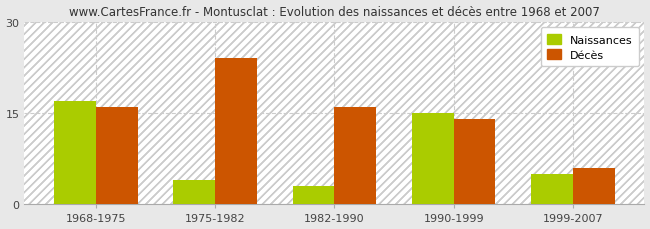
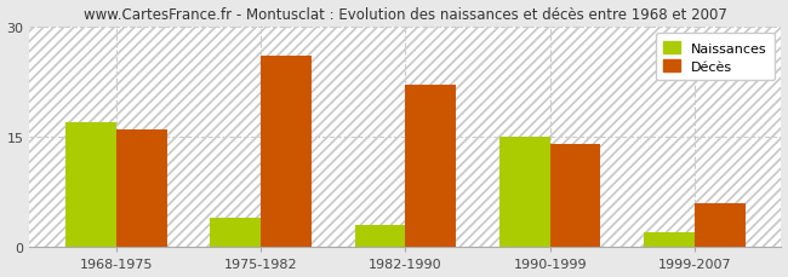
Décès/1975-1982: 24 -> 26
Décès/1982-1990: 16 -> 22
Naissances/1999-2007: 5 -> 2
